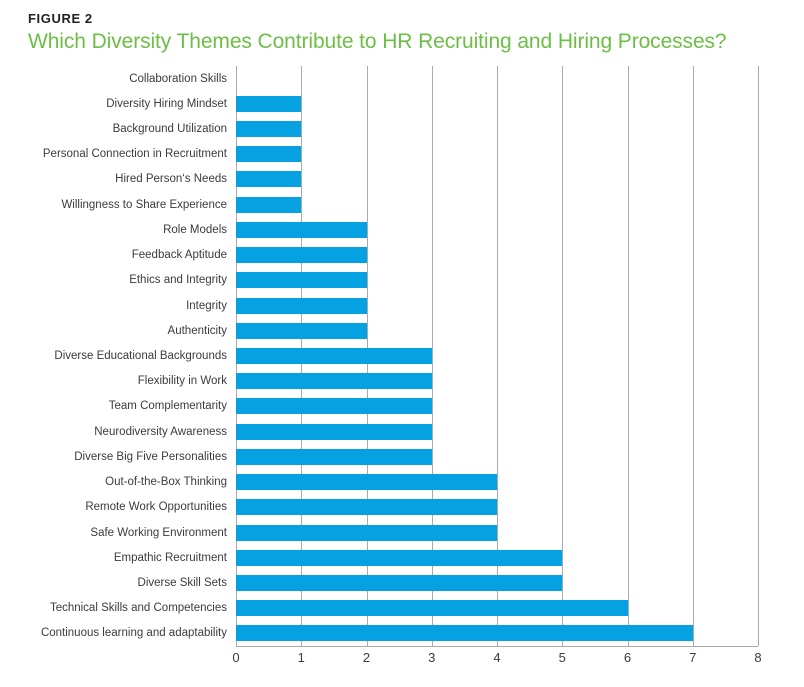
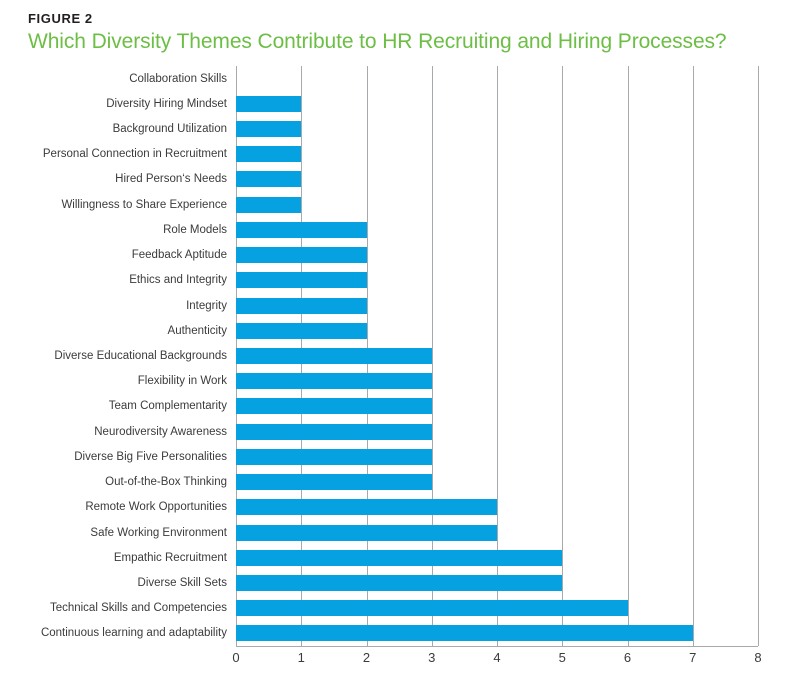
Out-of-the-Box Thinking: 4 -> 3
